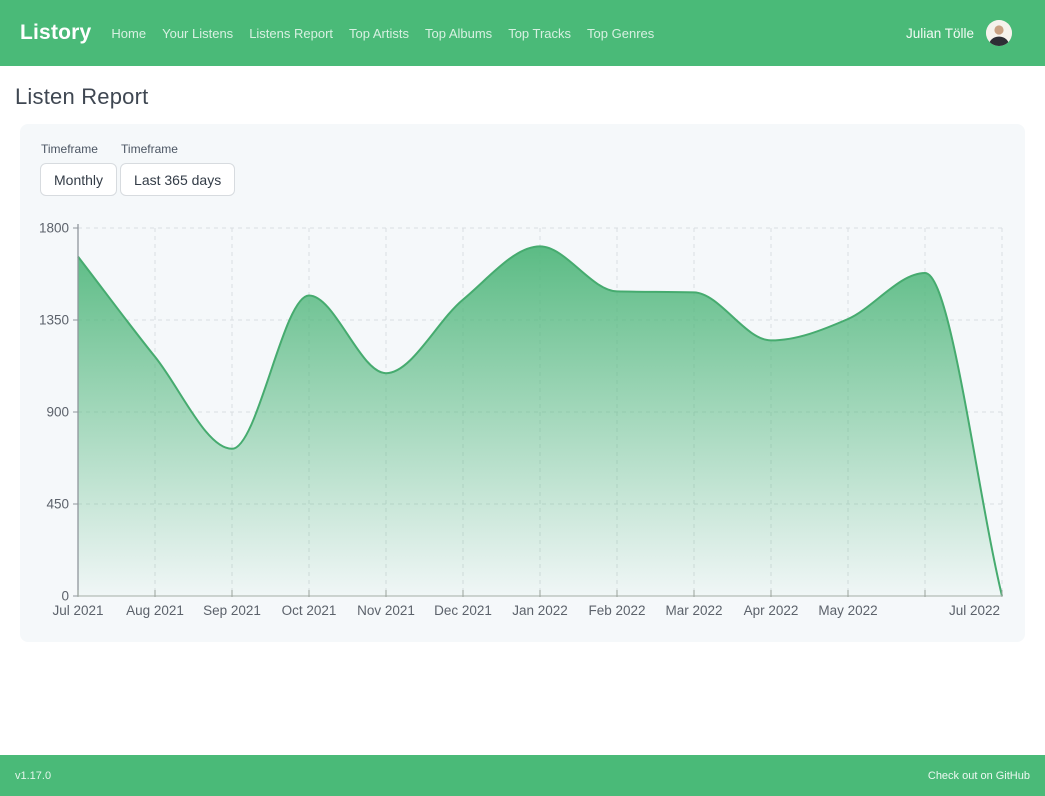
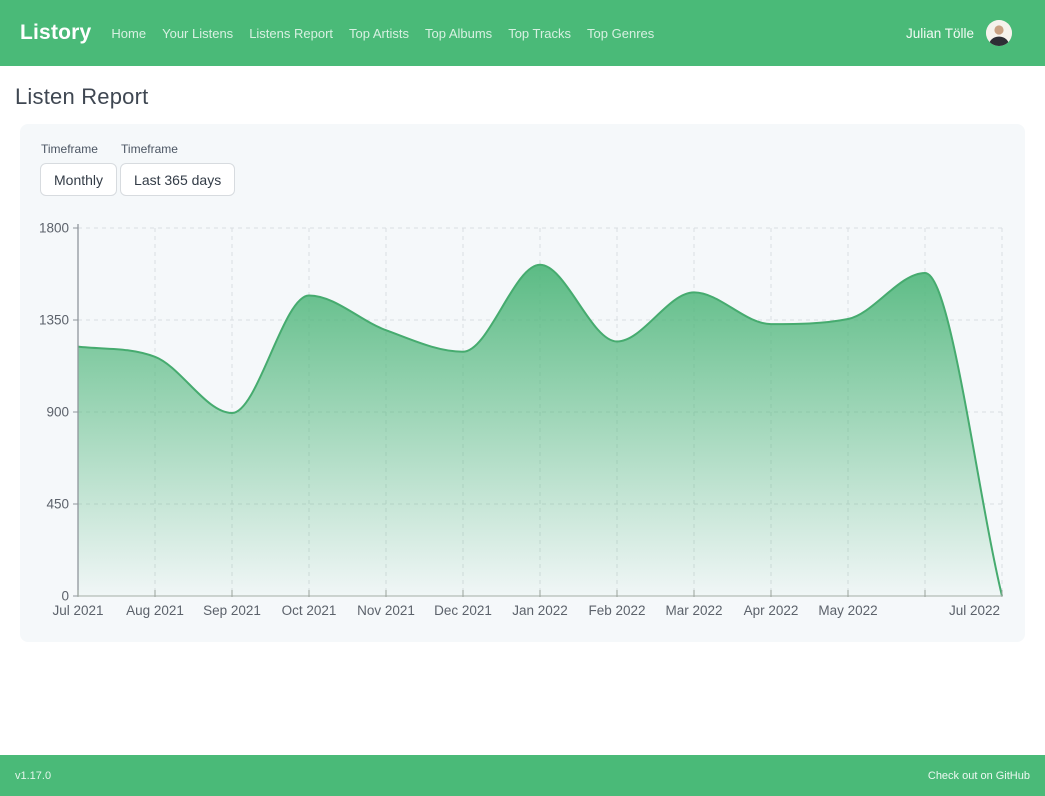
Jul 2021: 1660 -> 1220
Sep 2021: 720 -> 900
Nov 2021: 1090 -> 1300
Dec 2021: 1450 -> 1200
Jan 2022: 1710 -> 1620
Feb 2022: 1490 -> 1240
Apr 2022: 1250 -> 1330
